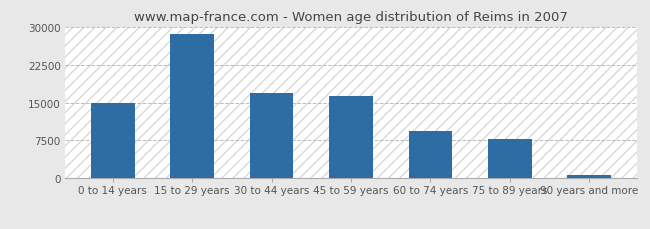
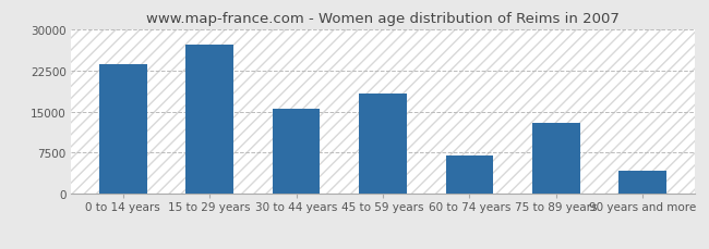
0 to 14 years: 14900 -> 23600
15 to 29 years: 28600 -> 27200
30 to 44 years: 16800 -> 15400
45 to 59 years: 16300 -> 18200
60 to 74 years: 9400 -> 7000
75 to 89 years: 7700 -> 13000
90 years and more: 600 -> 4200
